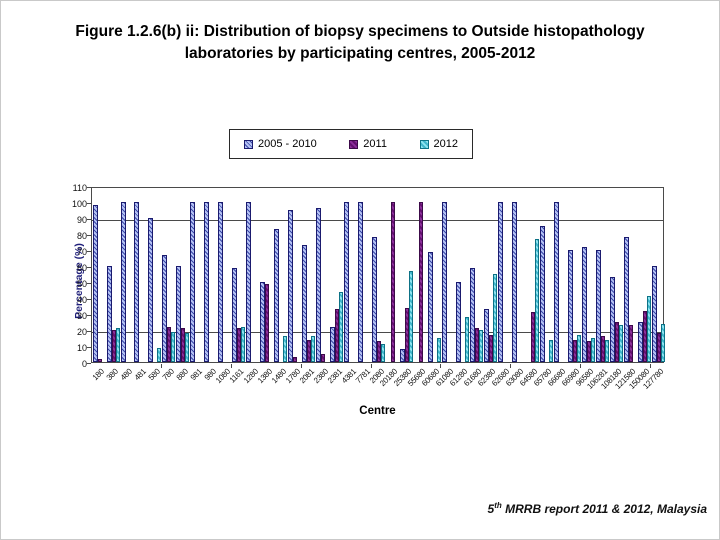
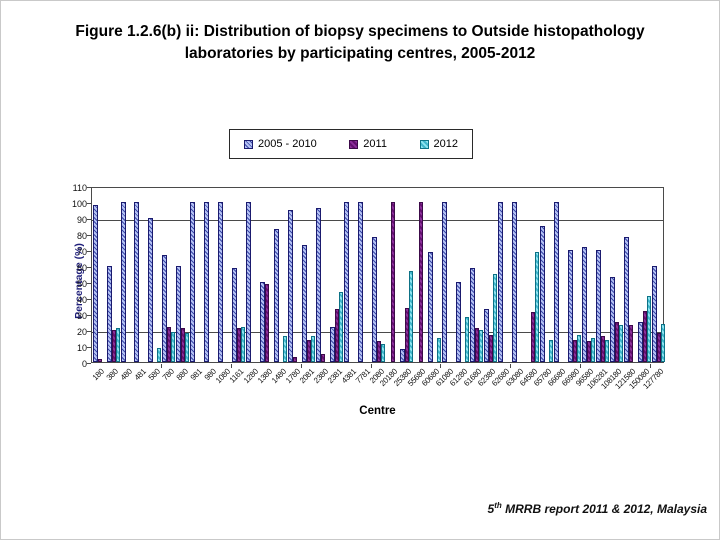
2012/64580: 77 -> 69
